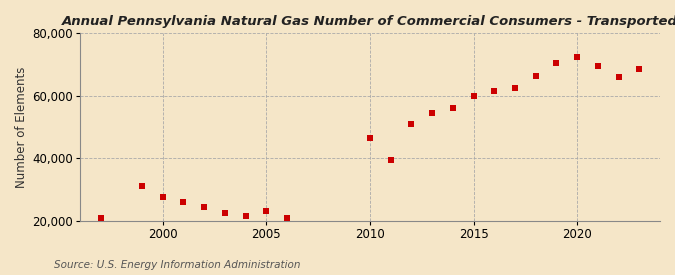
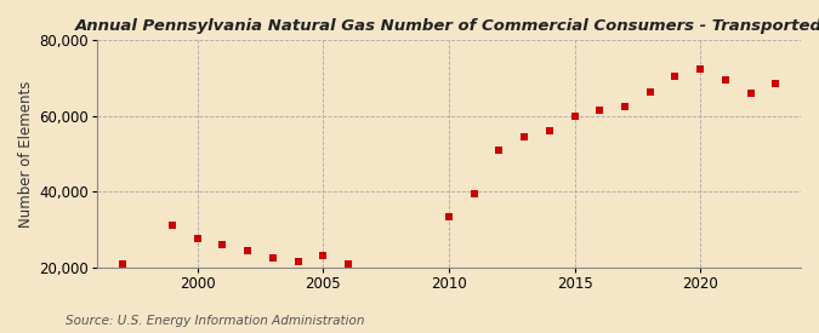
2010: 46,500 -> 33,500
